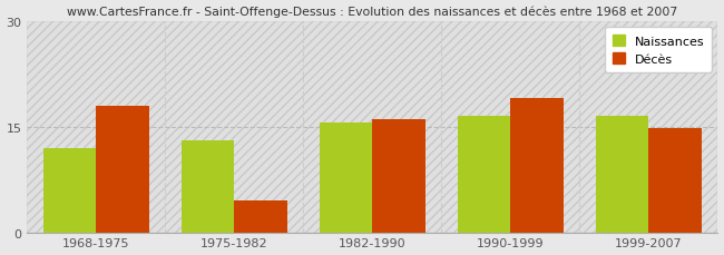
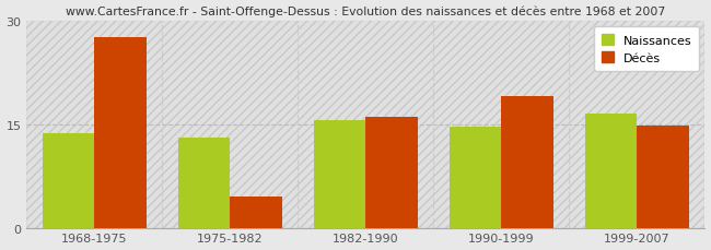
Naissances/1968-1975: 12.0 -> 13.6
Décès/1968-1975: 18.0 -> 27.6
Naissances/1990-1999: 16.5 -> 14.6
